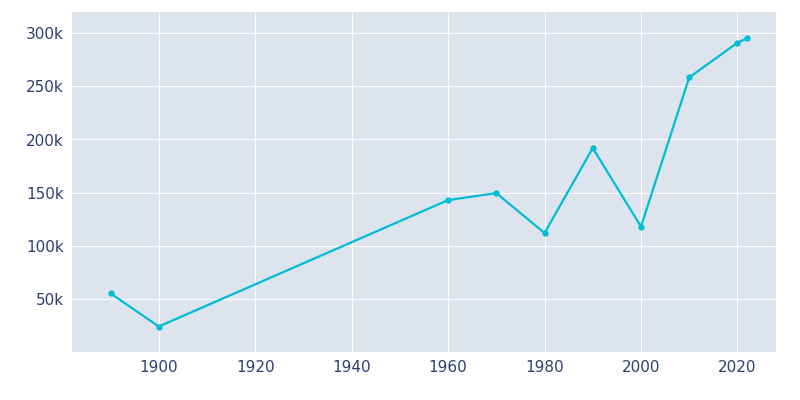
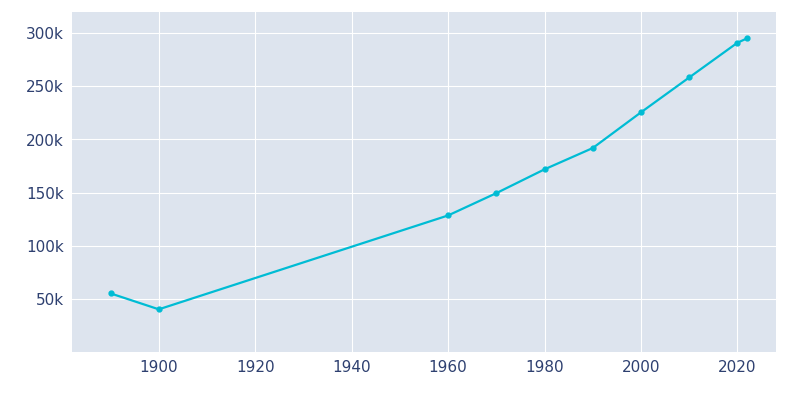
1900: 24k -> 40k
1960: 143k -> 129k
1980: 112k -> 172k
2000: 118k -> 226k
